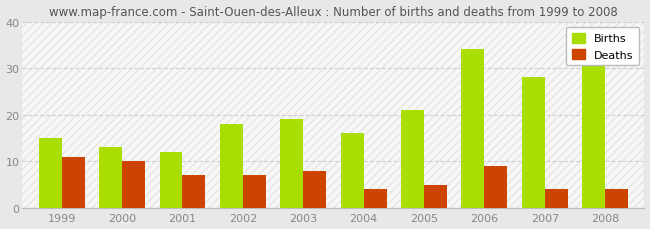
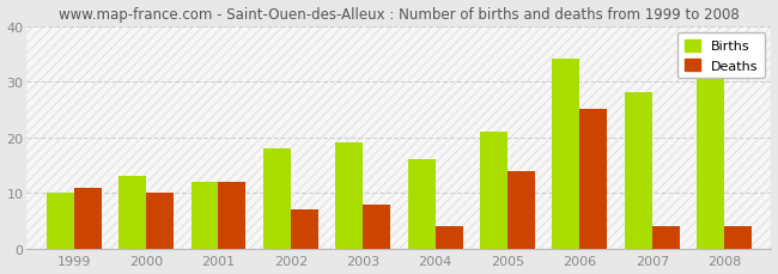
Births/1999: 15 -> 10
Deaths/2001: 7 -> 12
Deaths/2005: 5 -> 14
Deaths/2006: 9 -> 25
